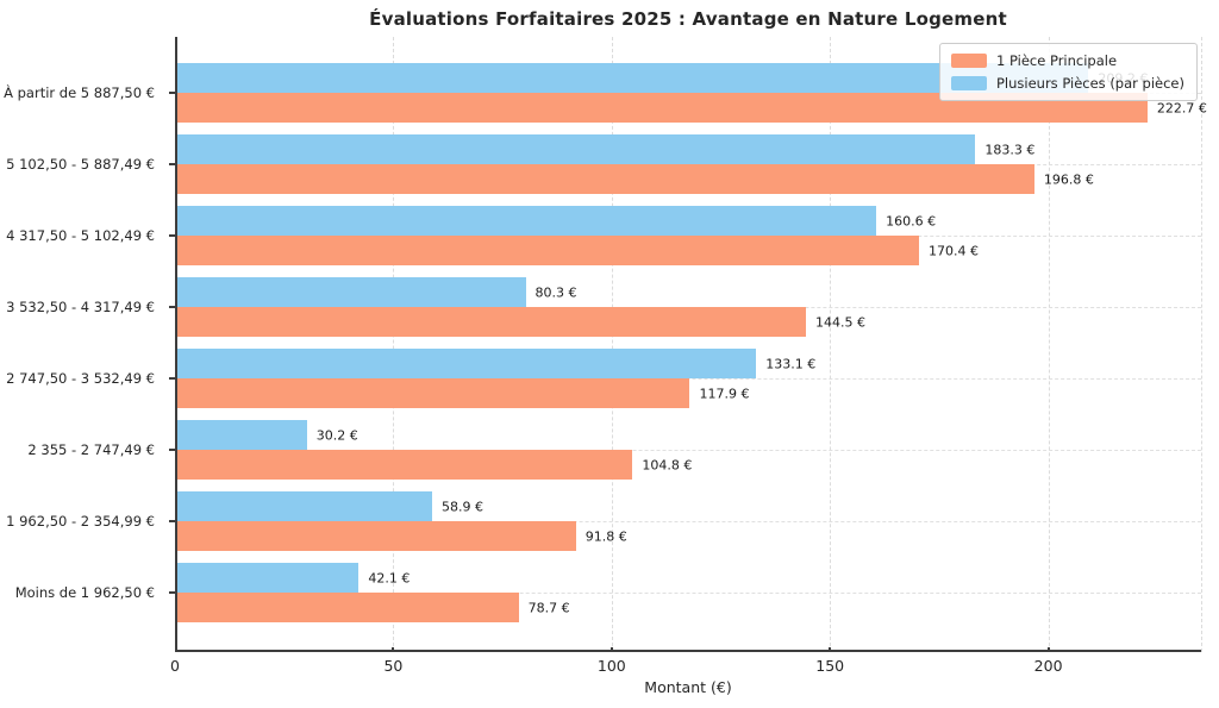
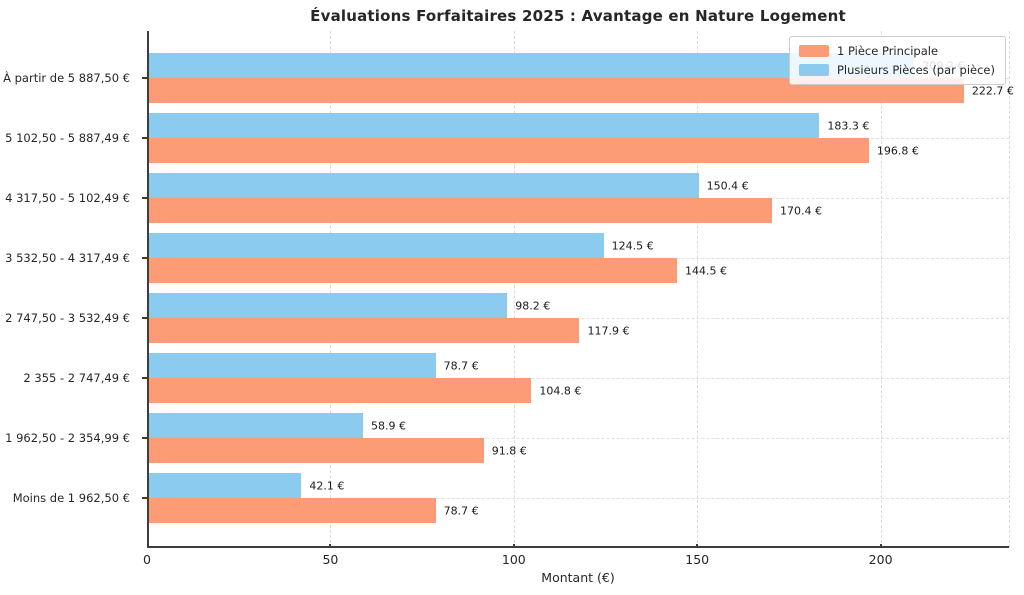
Plusieurs Pièces (par pièce)/4 317,50 - 5 102,49 €: 160.6 -> 150.4
Plusieurs Pièces (par pièce)/3 532,50 - 4 317,49 €: 80.3 -> 124.5
Plusieurs Pièces (par pièce)/2 747,50 - 3 532,49 €: 133.1 -> 98.2
Plusieurs Pièces (par pièce)/2 355 - 2 747,49 €: 30.2 -> 78.7
